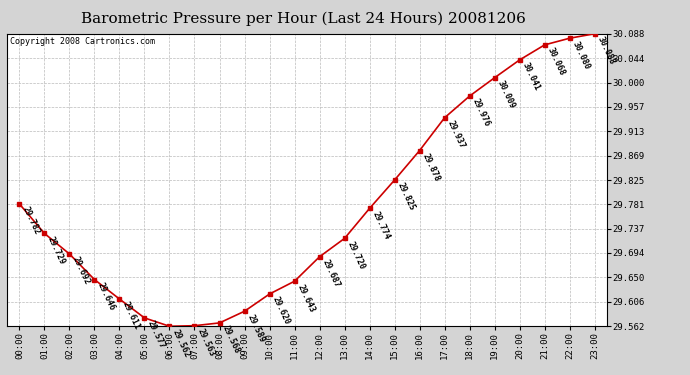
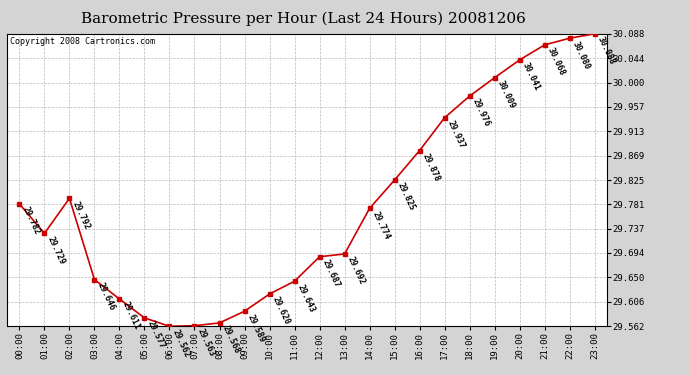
02:00: 29.692 -> 29.792
13:00: 29.720 -> 29.692
